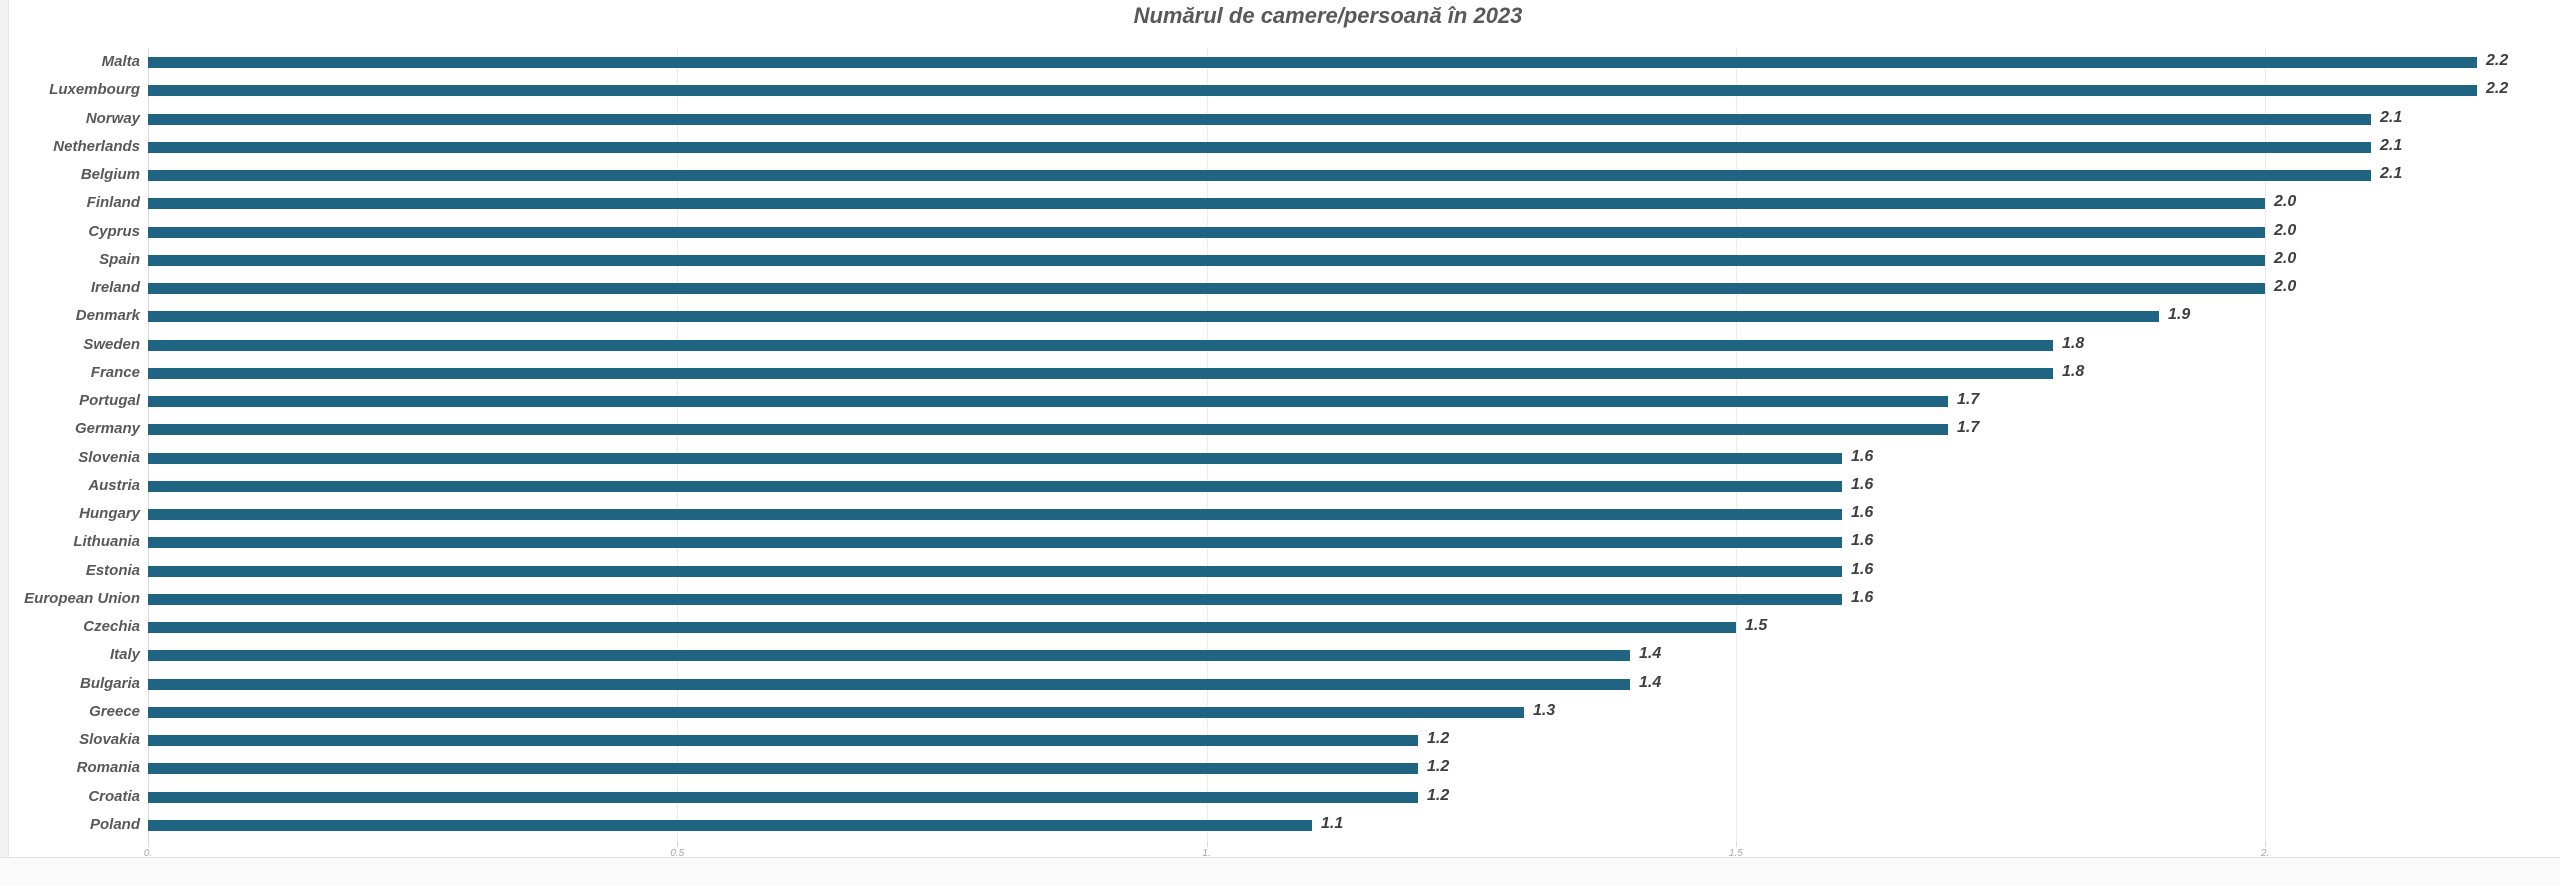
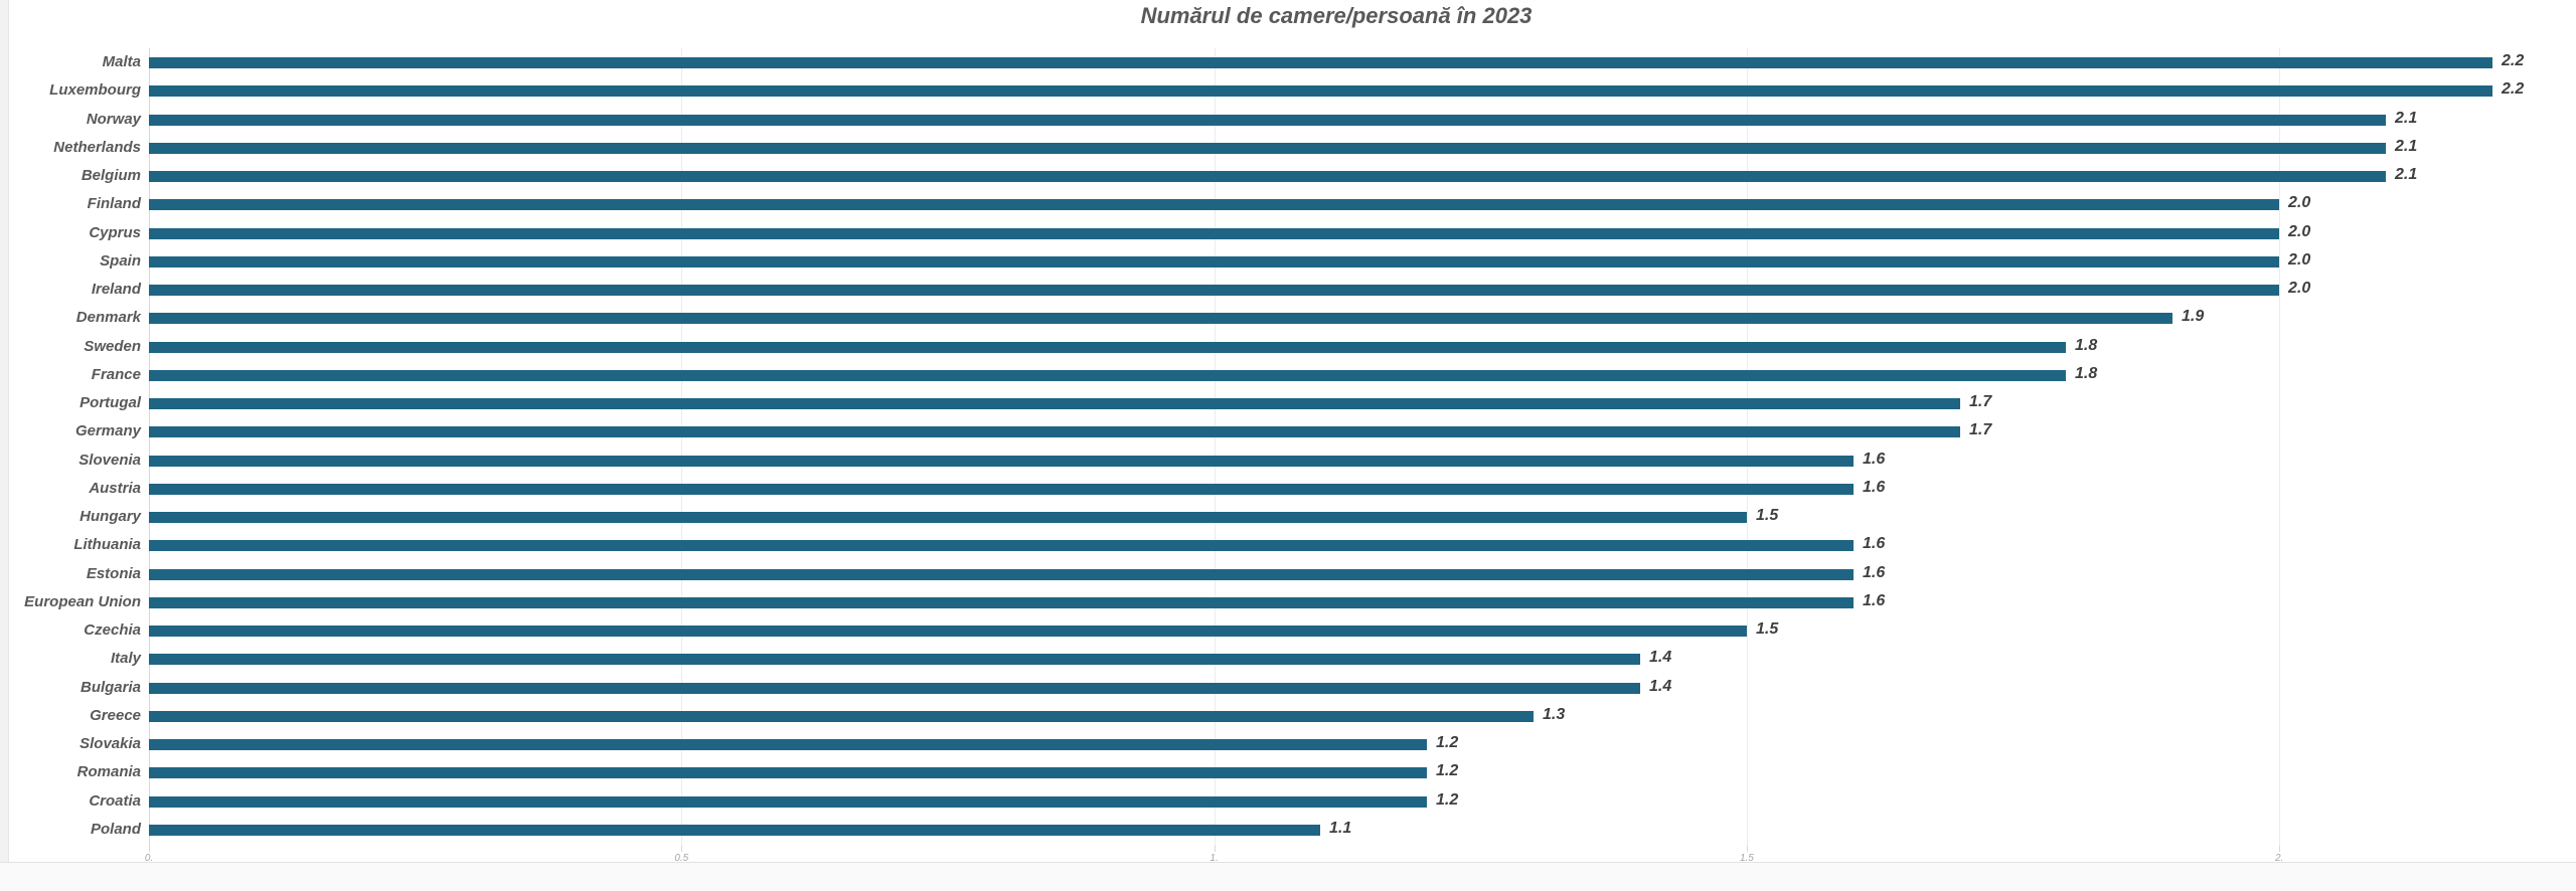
Hungary: 1.6 -> 1.5
